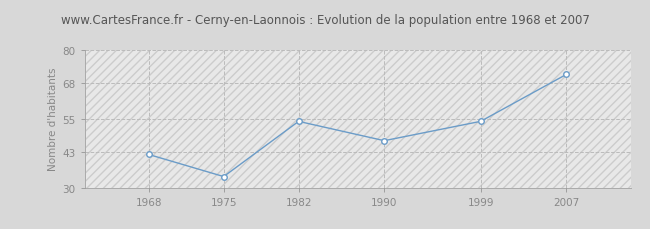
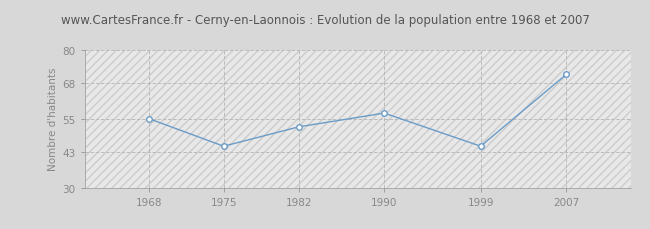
1968: 42 -> 55
1975: 34 -> 45
1982: 54 -> 52
1990: 47 -> 57
1999: 54 -> 45
